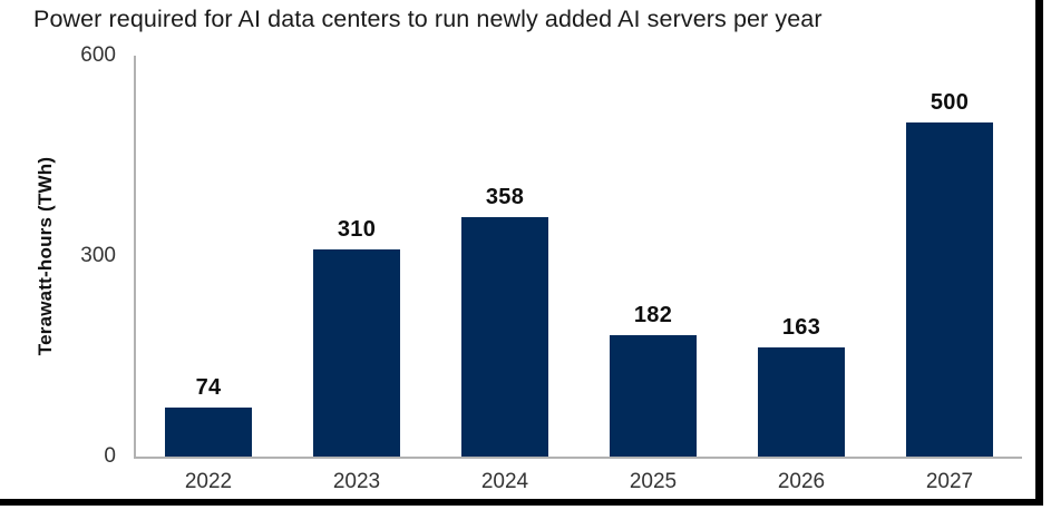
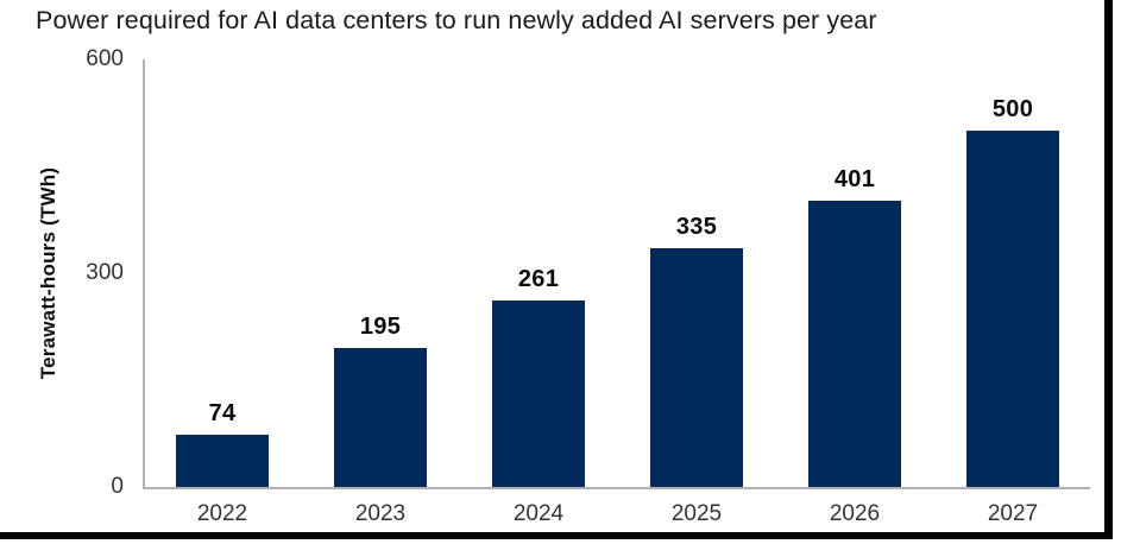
2023: 310 -> 195
2024: 358 -> 261
2025: 182 -> 335
2026: 163 -> 401
